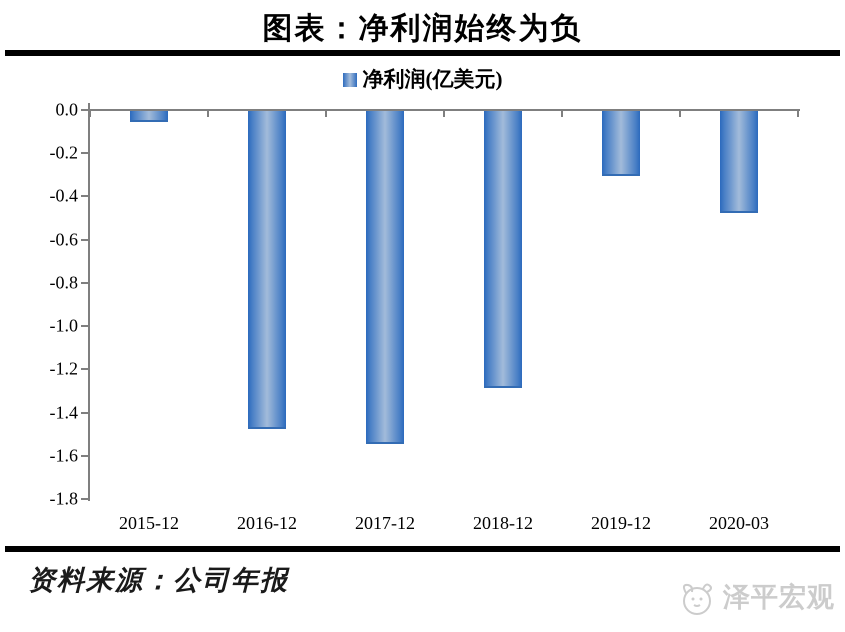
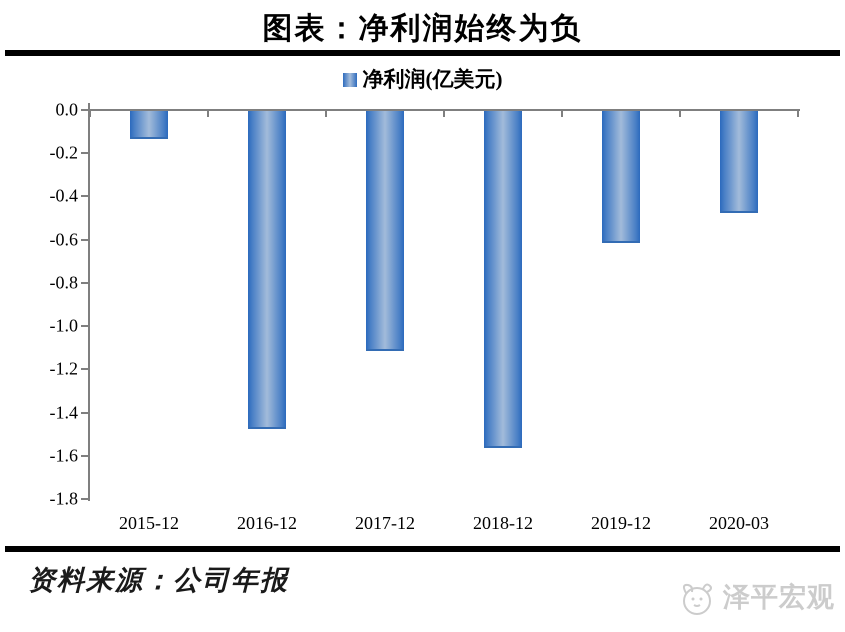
2015-12: -0.05 -> -0.13
2017-12: -1.54 -> -1.11
2018-12: -1.28 -> -1.56
2019-12: -0.30 -> -0.61
